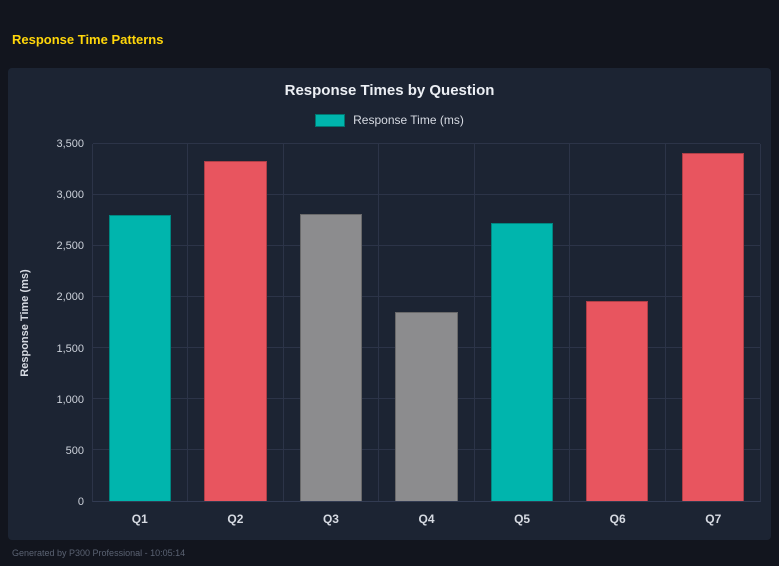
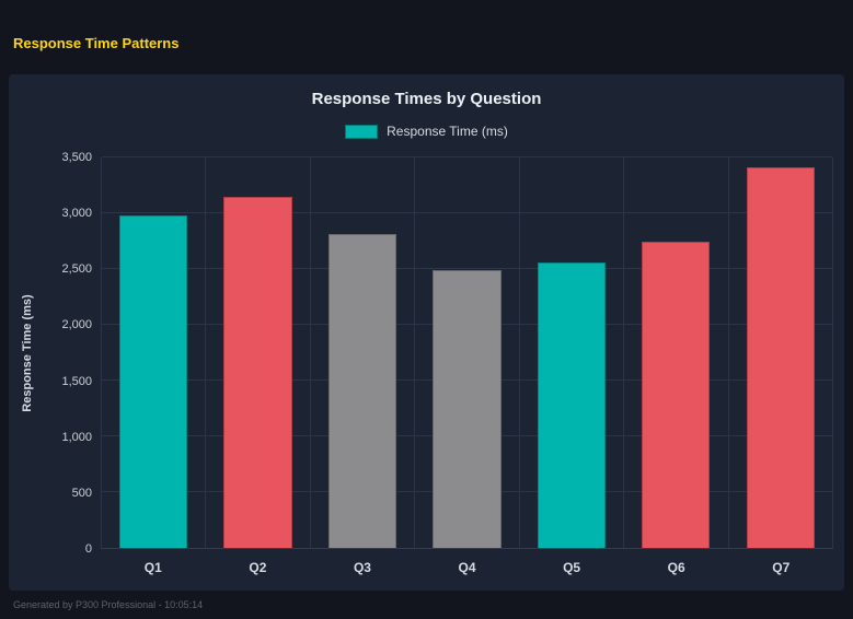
Q1: 2800 -> 2980
Q2: 3330 -> 3150
Q4: 1850 -> 2490
Q5: 2730 -> 2560
Q6: 1960 -> 2750
